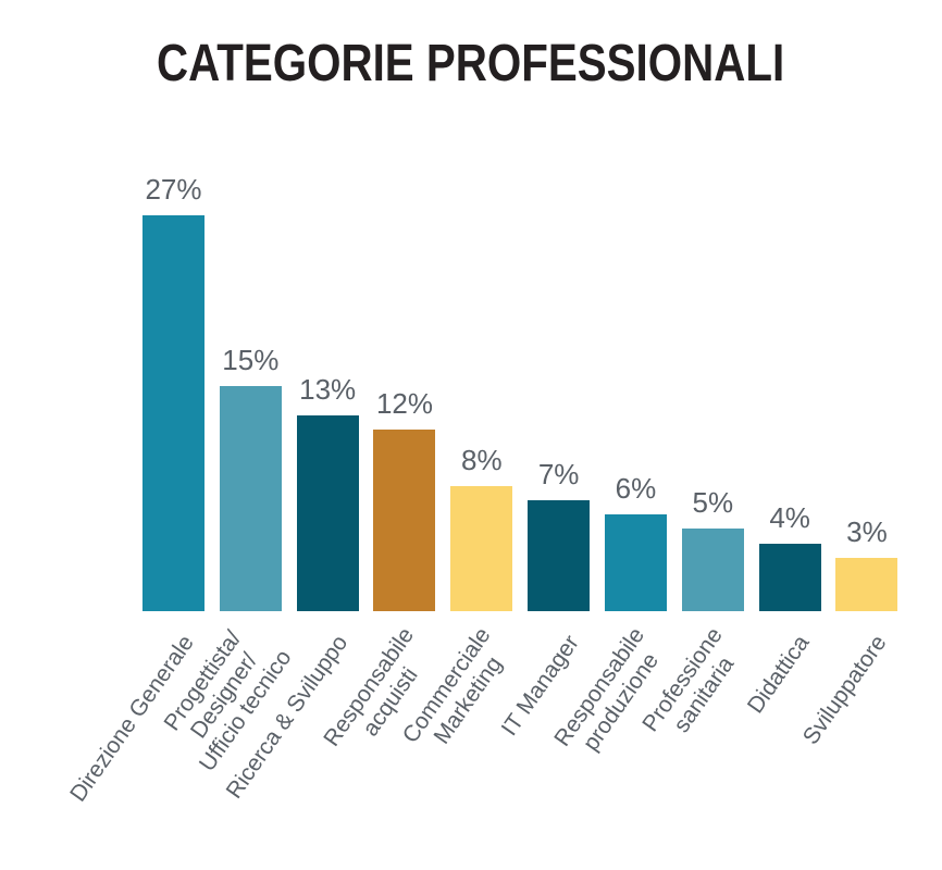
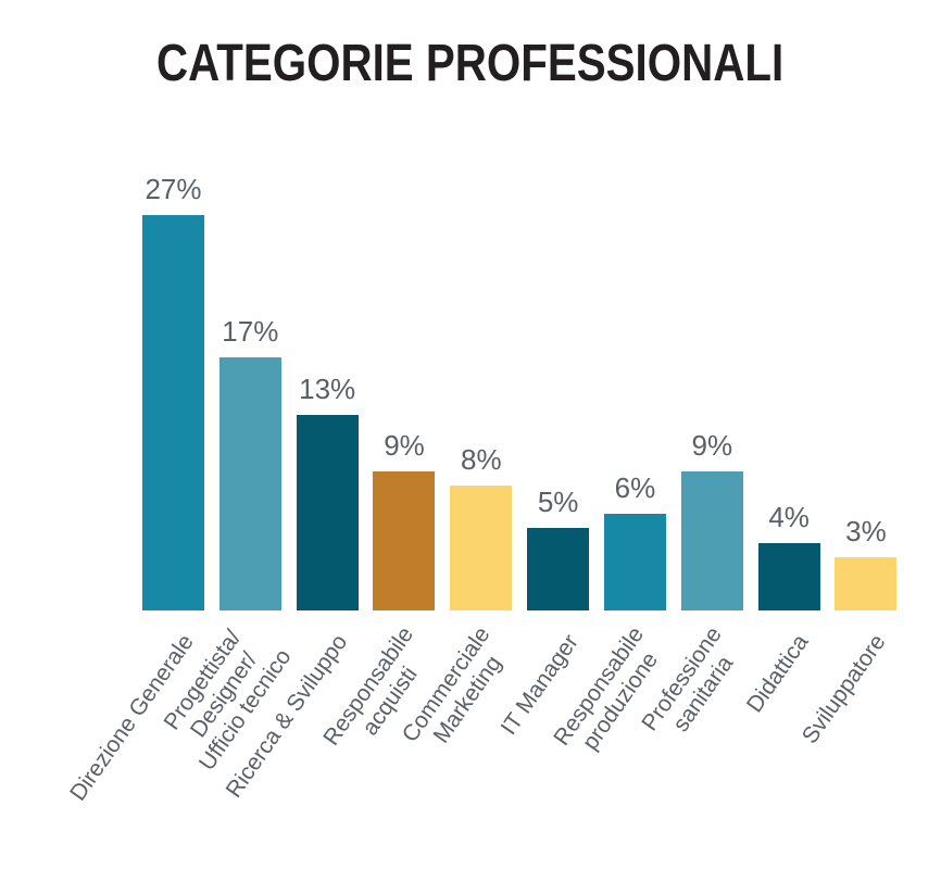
Progettista/ Designer/ Ufficio tecnico: 15% -> 17%
Responsabile acquisti: 12% -> 9%
IT Manager: 7% -> 5%
Professione sanitaria: 5% -> 9%
